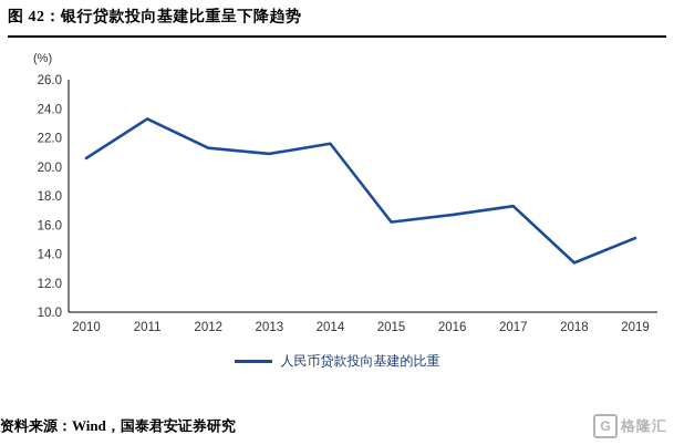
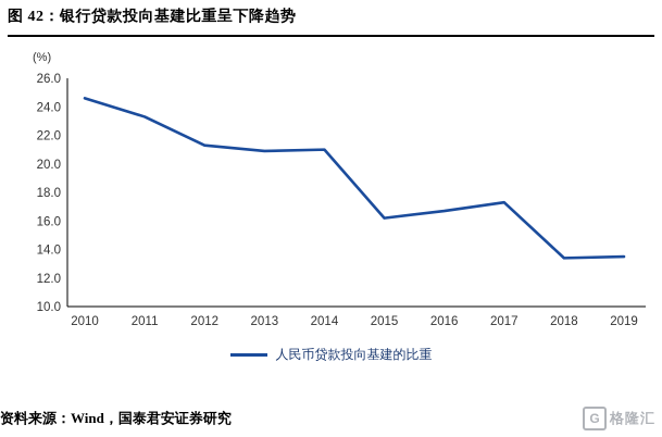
2010: 20.6 -> 24.6
2014: 21.6 -> 21.0
2019: 15.1 -> 13.5
